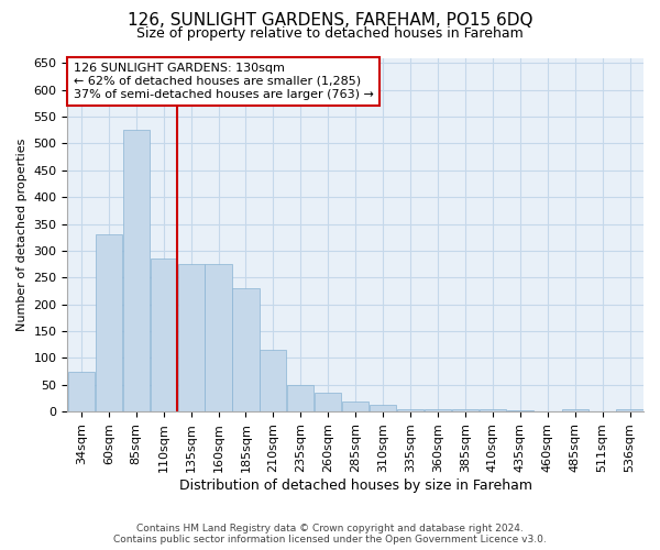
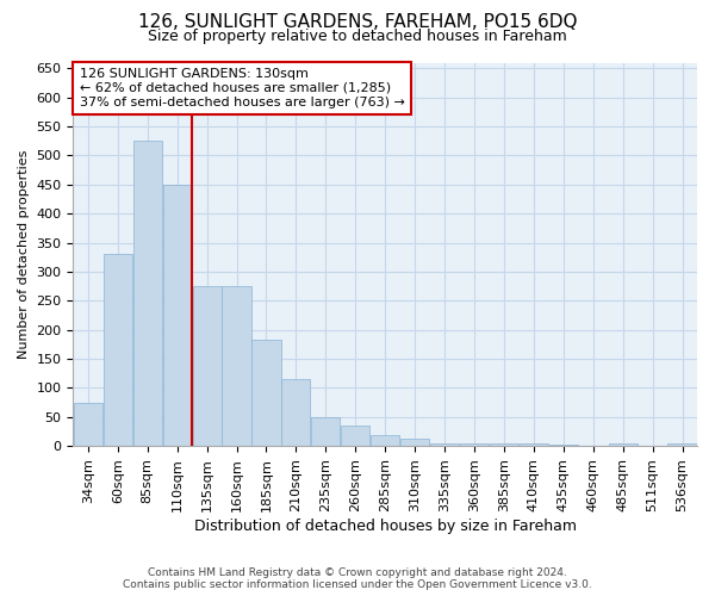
110sqm: 285 -> 450
185sqm: 230 -> 183
